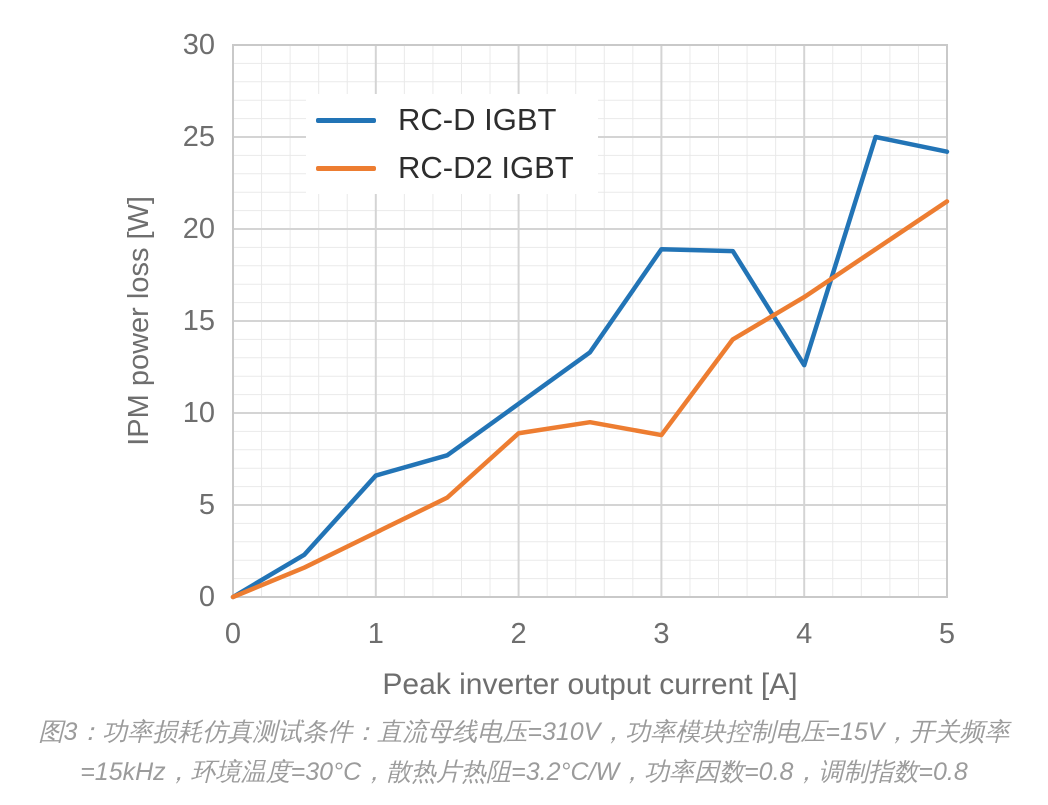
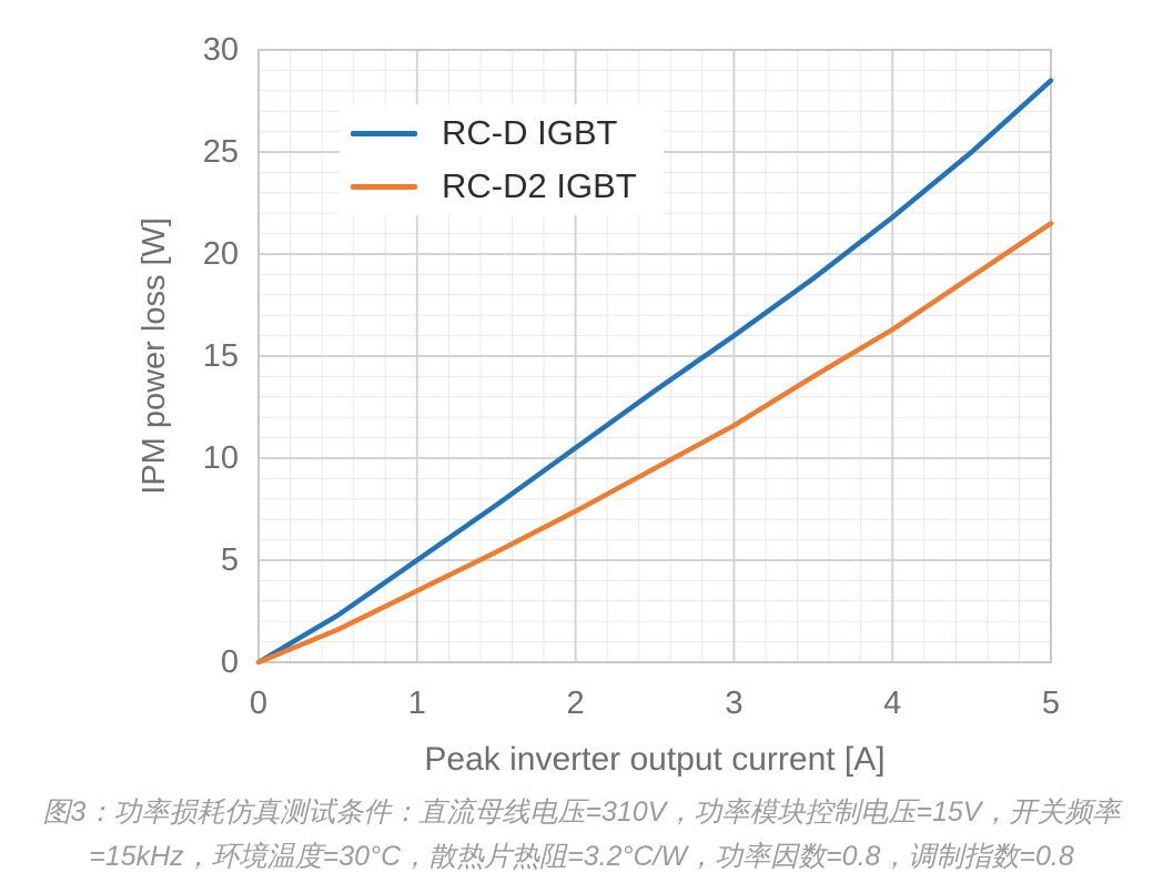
RC-D IGBT/1: 6.6 -> 5.0
RC-D2 IGBT/2: 8.9 -> 7.4
RC-D IGBT/3: 18.9 -> 16.0
RC-D2 IGBT/3: 8.8 -> 11.6
RC-D IGBT/4: 12.6 -> 21.8
RC-D IGBT/5: 24.2 -> 28.5
